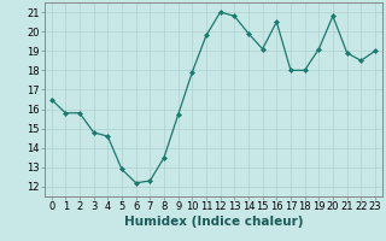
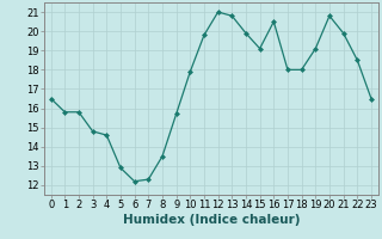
21: 18.9 -> 19.9
23: 19.0 -> 16.5
